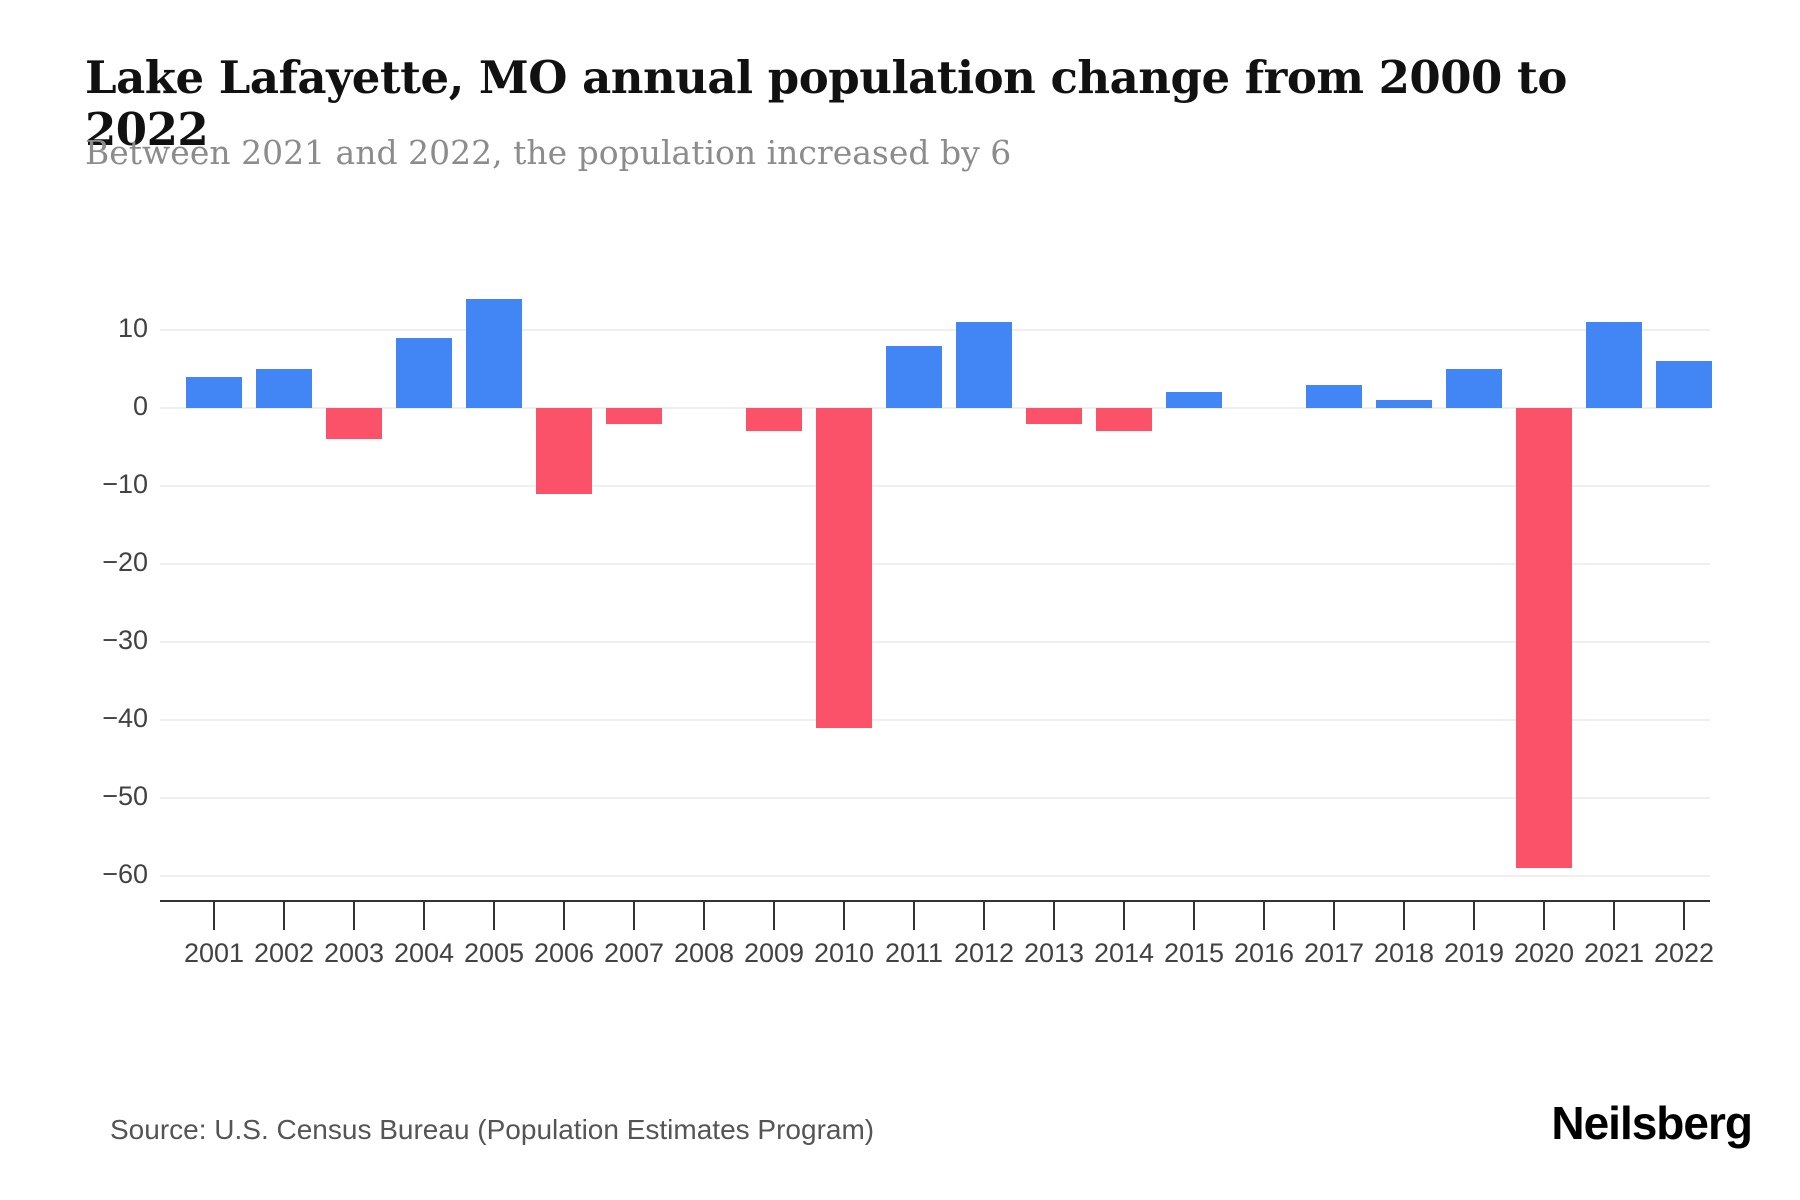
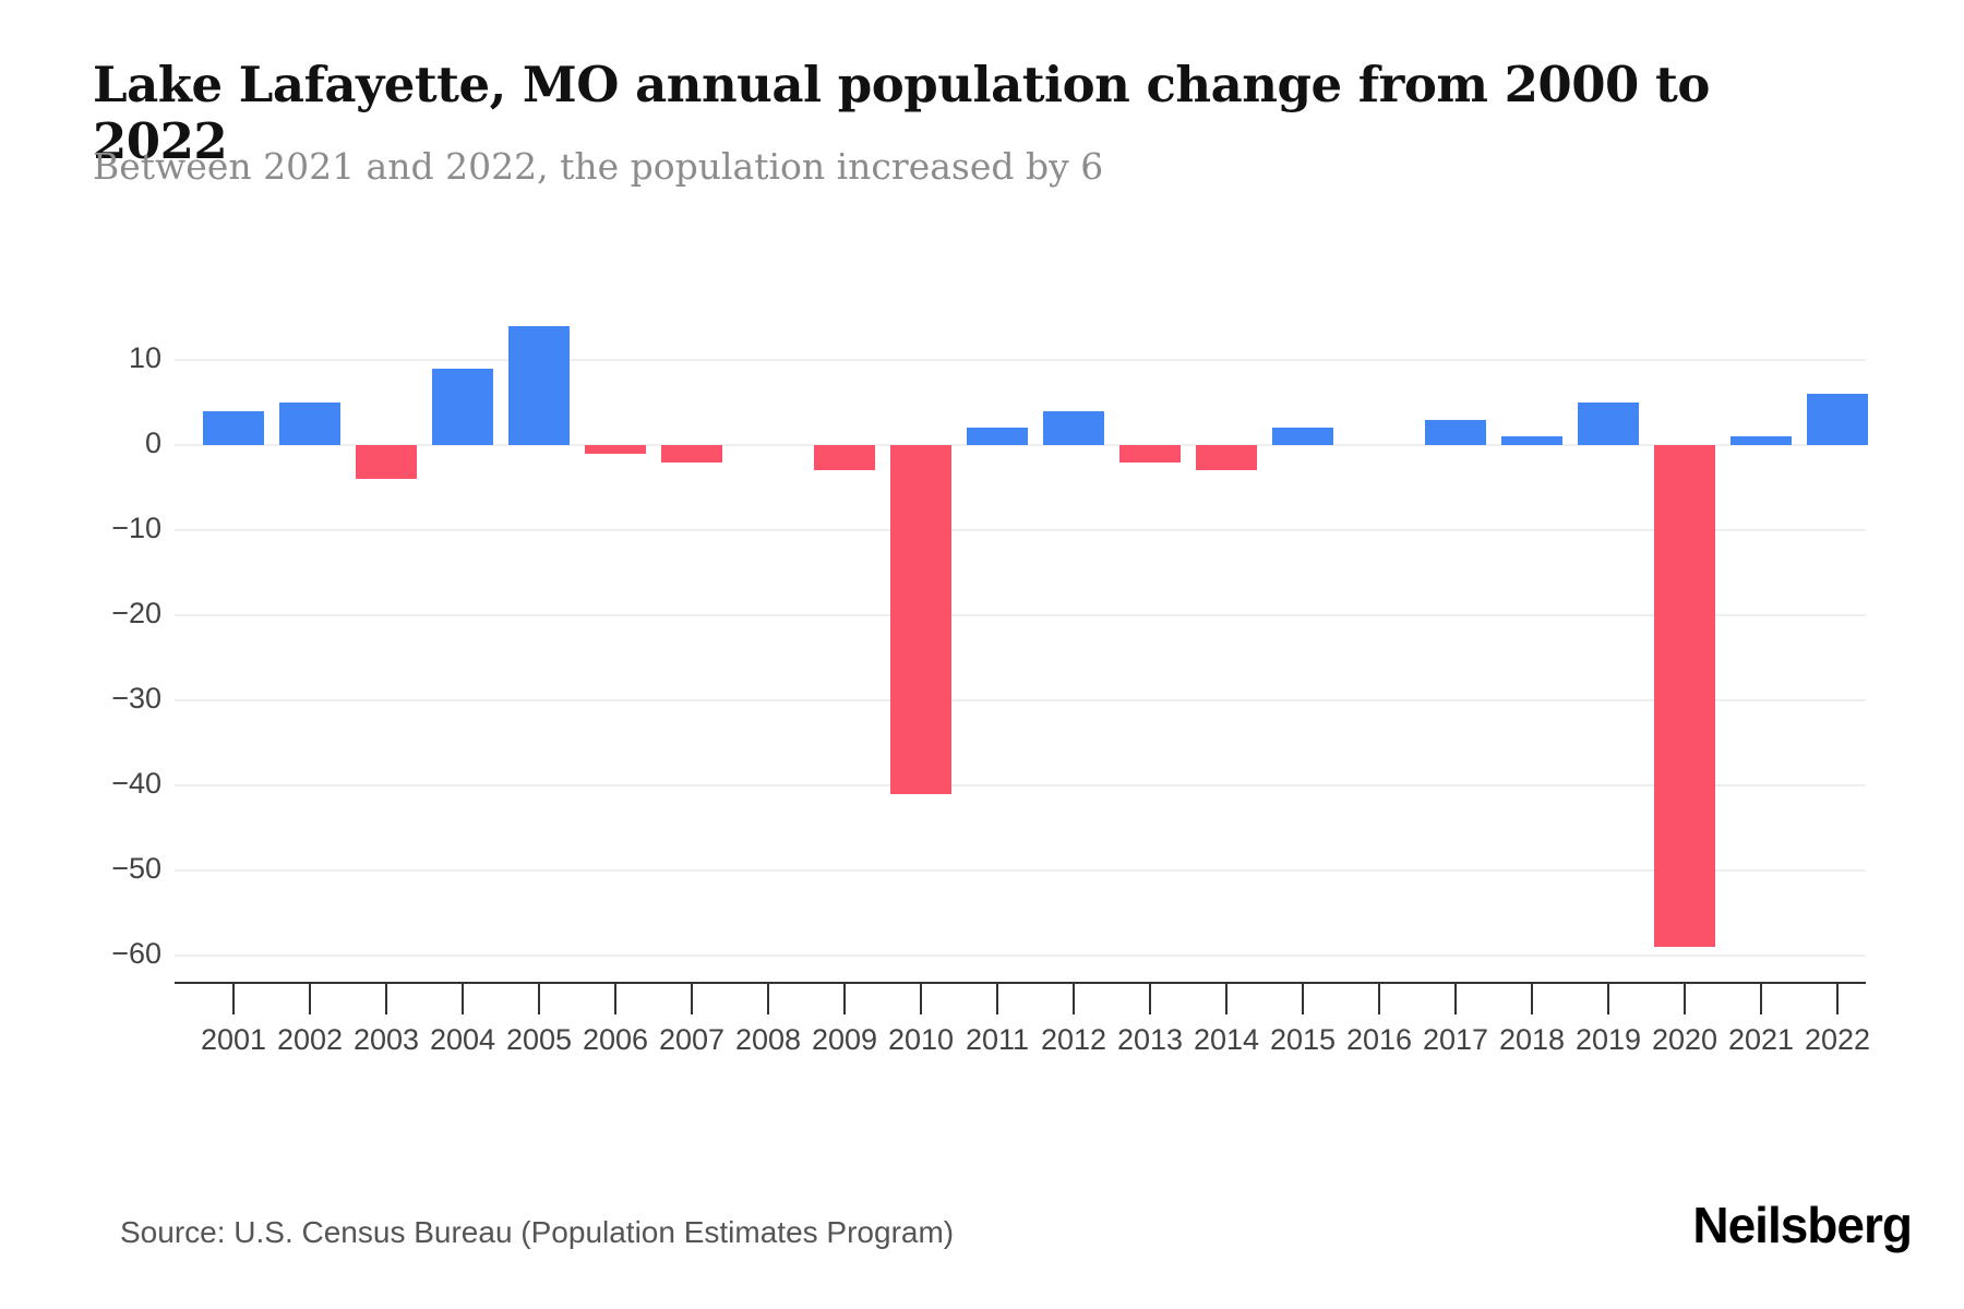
2006: -11 -> -1
2011: 8 -> 2
2012: 11 -> 4
2021: 11 -> 1
